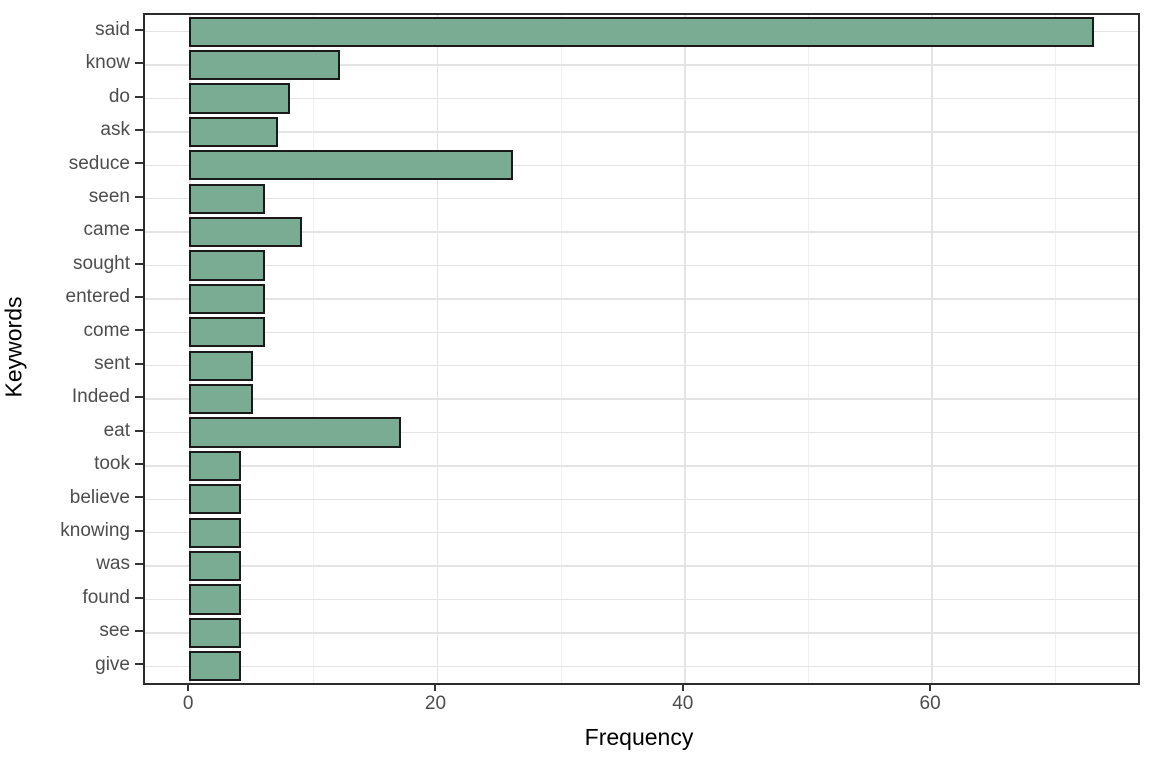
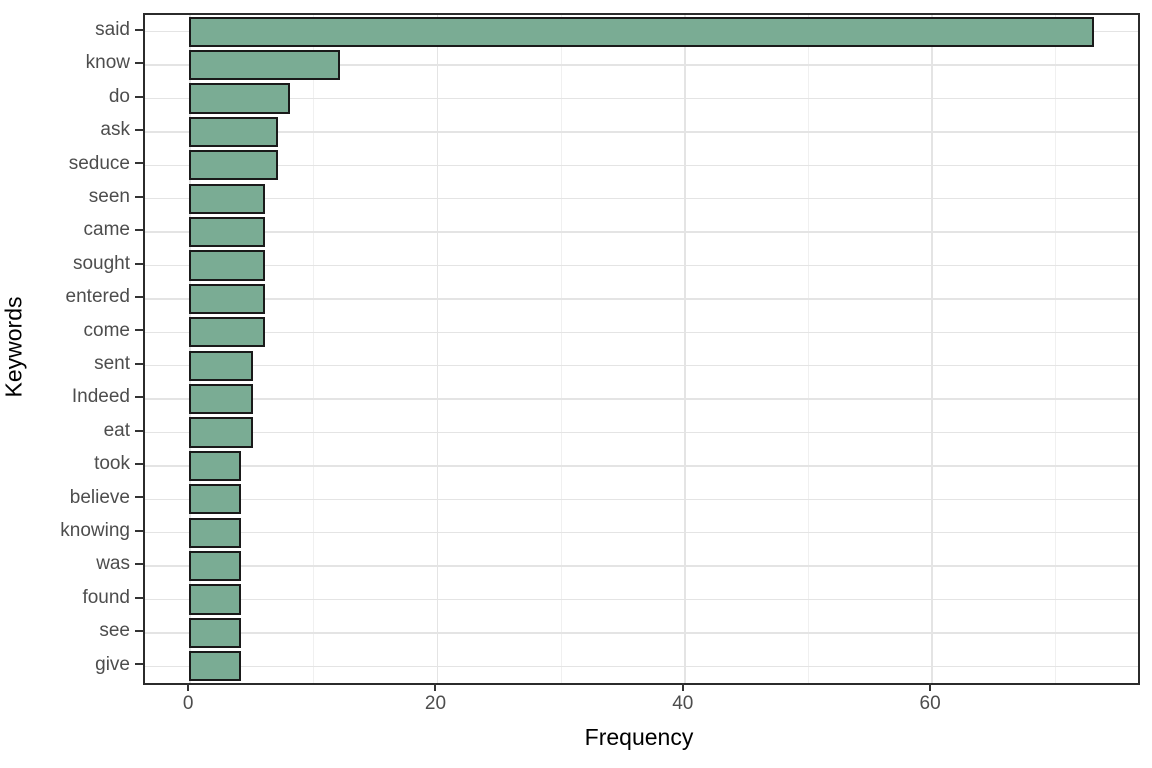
seduce: 26 -> 7
came: 9 -> 6
eat: 17 -> 5
